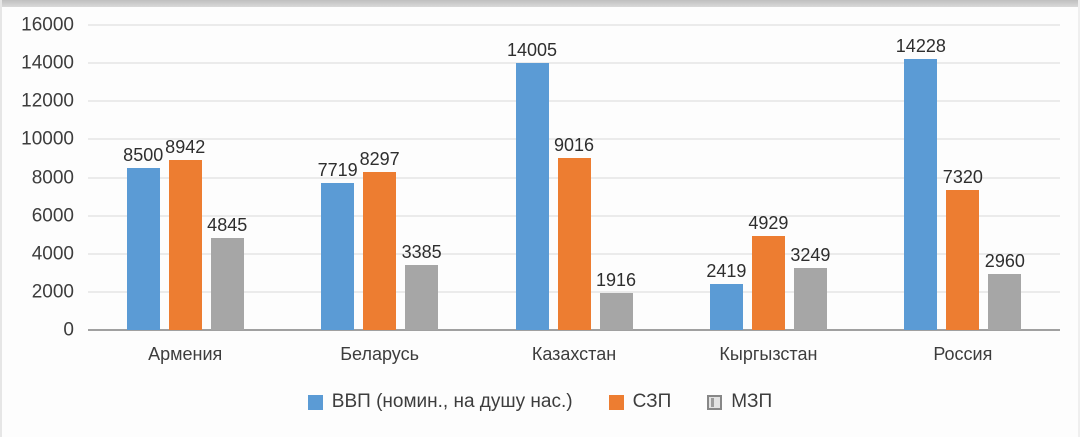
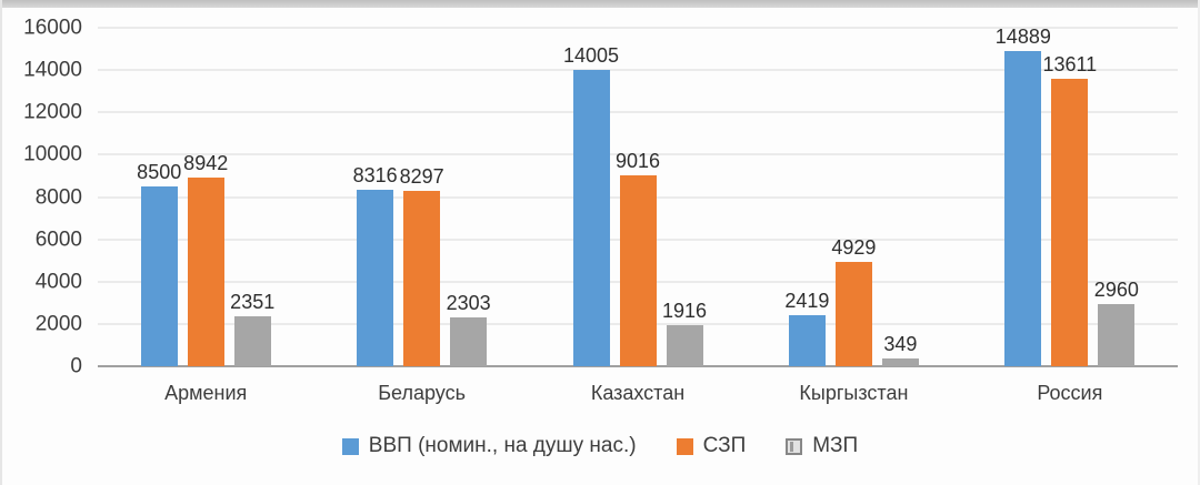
МЗП/Армения: 4845 -> 2351
ВВП (номин., на душу нас.)/Беларусь: 7719 -> 8316
МЗП/Беларусь: 3385 -> 2303
МЗП/Кыргызстан: 3249 -> 349
ВВП (номин., на душу нас.)/Россия: 14228 -> 14889
СЗП/Россия: 7320 -> 13611
